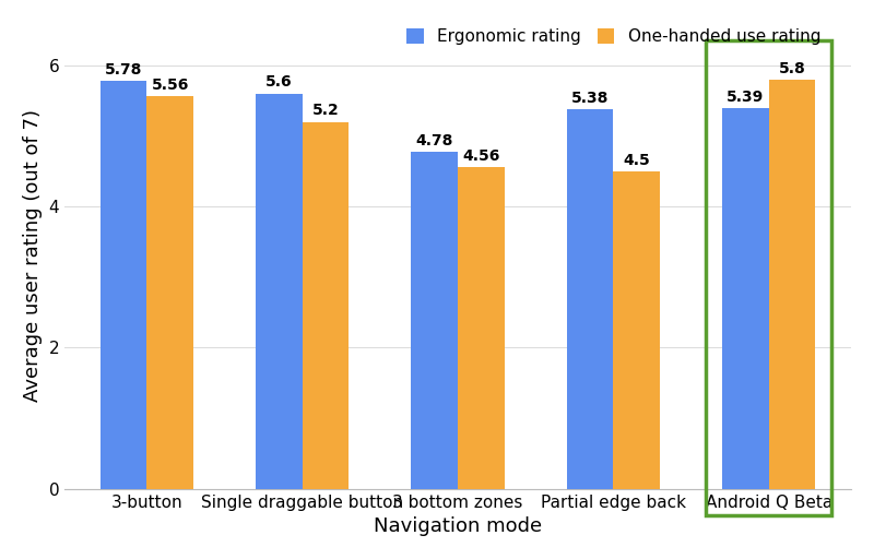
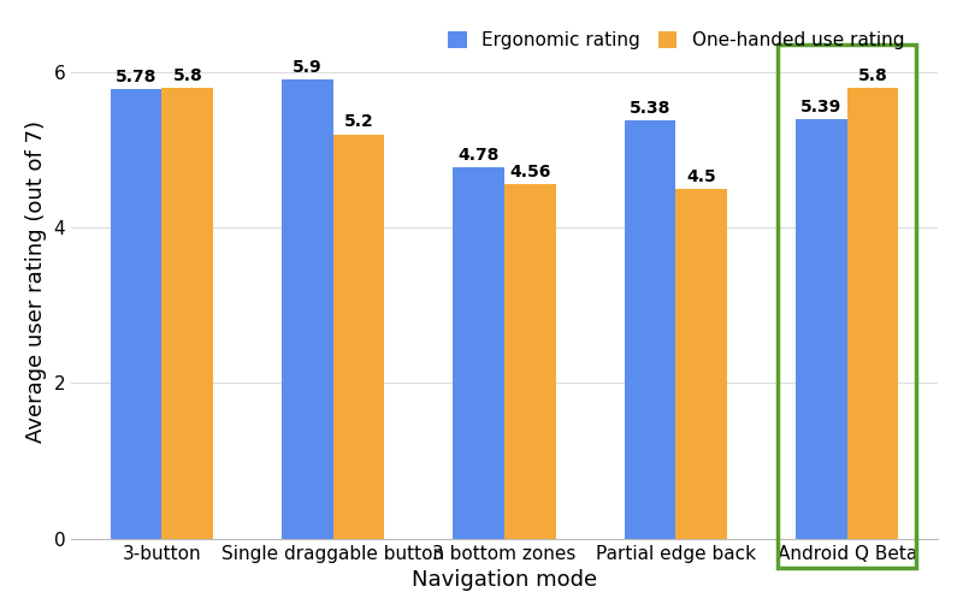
One-handed use rating/3-button: 5.56 -> 5.8
Ergonomic rating/Single draggable button: 5.6 -> 5.9
